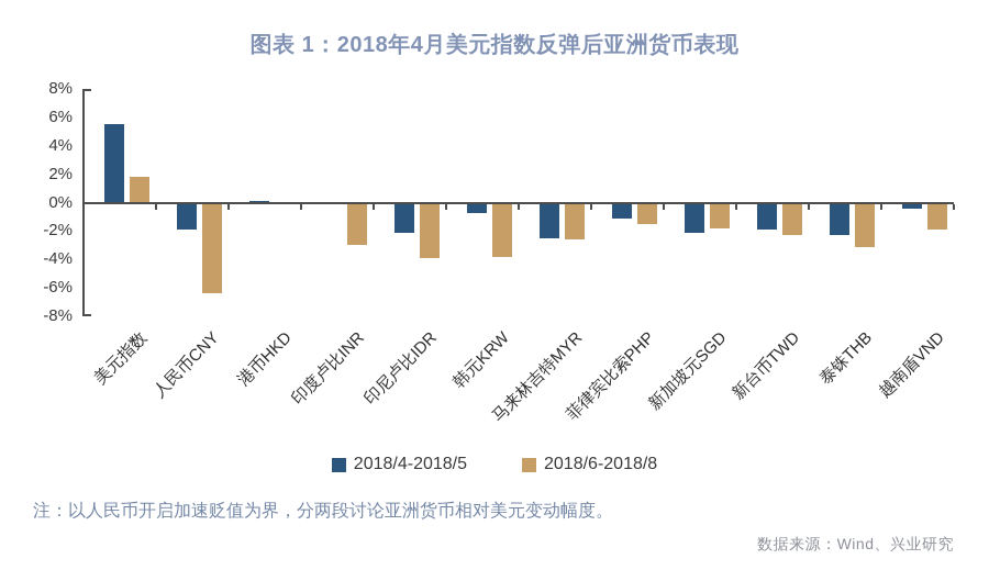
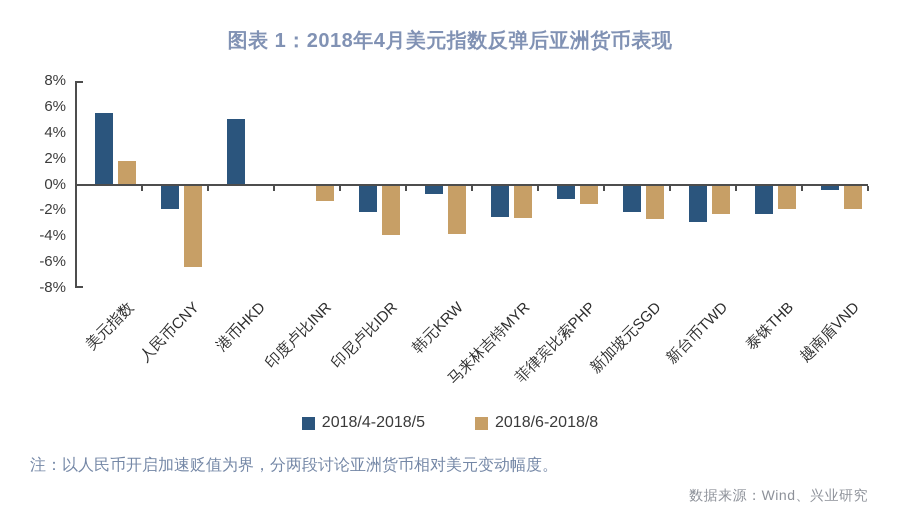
2018/4-2018/5/港币HKD: 0.1% -> 5.1%
2018/6-2018/8/印度卢比INR: -3.0% -> -1.3%
2018/6-2018/8/新加坡元SGD: -1.8% -> -2.7%
2018/4-2018/5/新台币TWD: -1.9% -> -2.9%
2018/6-2018/8/泰铢THB: -3.1% -> -1.9%
